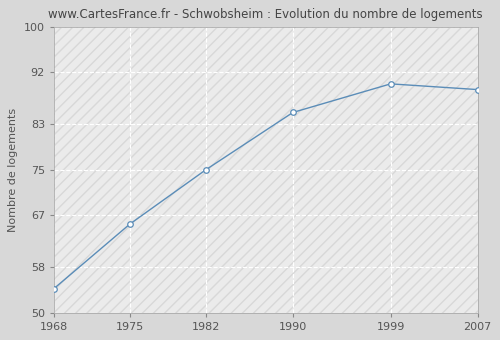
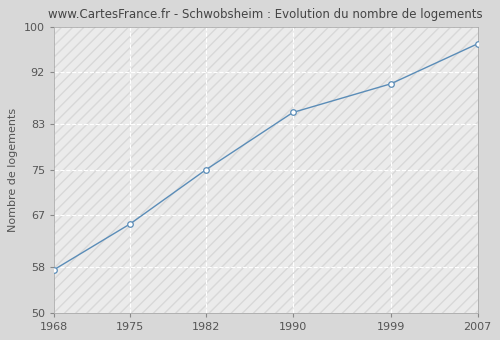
1968: 54.2 -> 57.5
2007: 89.0 -> 97.0
